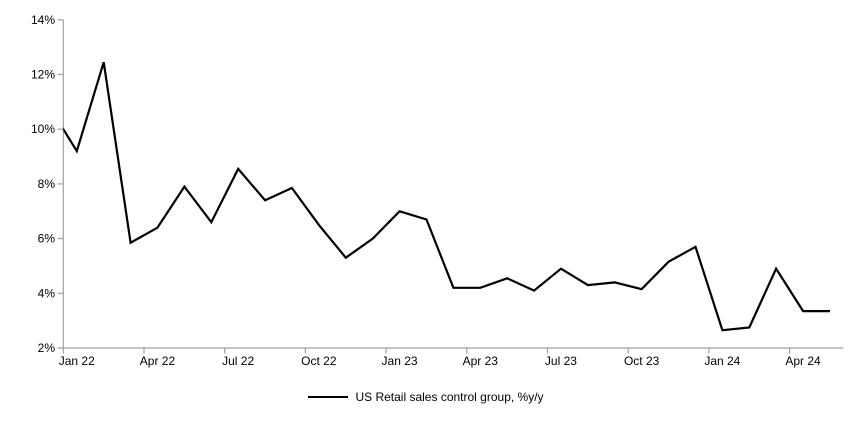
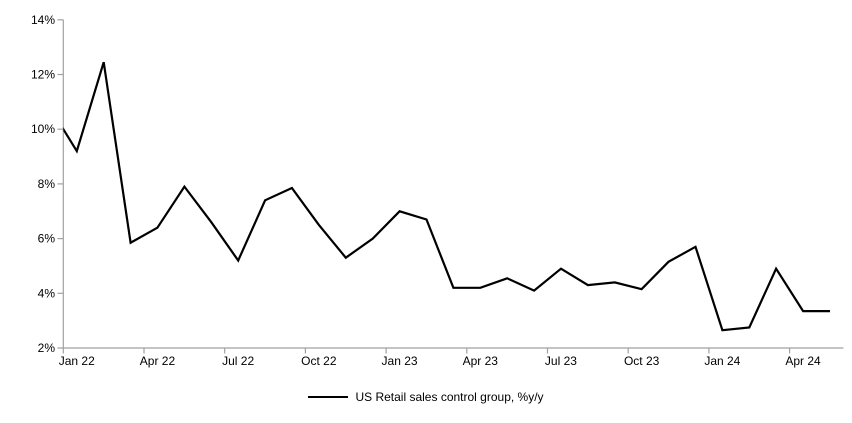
Jul 22: 8.6% -> 5.2%
